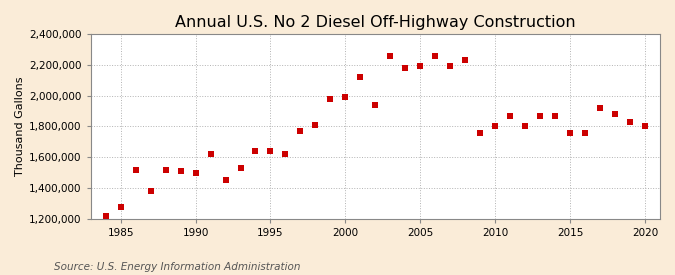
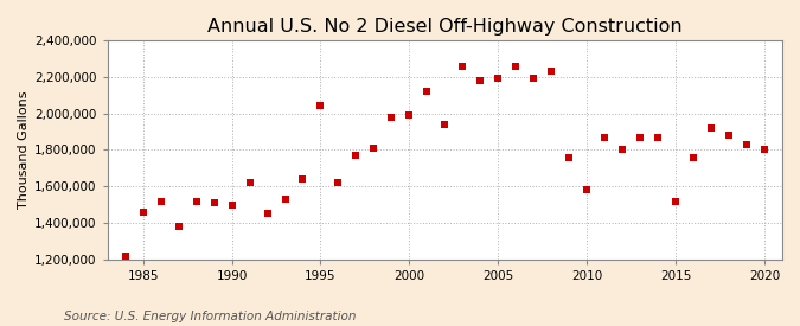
1985: 1,280,000 -> 1,460,000
1995: 1,640,000 -> 2,040,000
2010: 1,800,000 -> 1,580,000
2015: 1,760,000 -> 1,520,000
